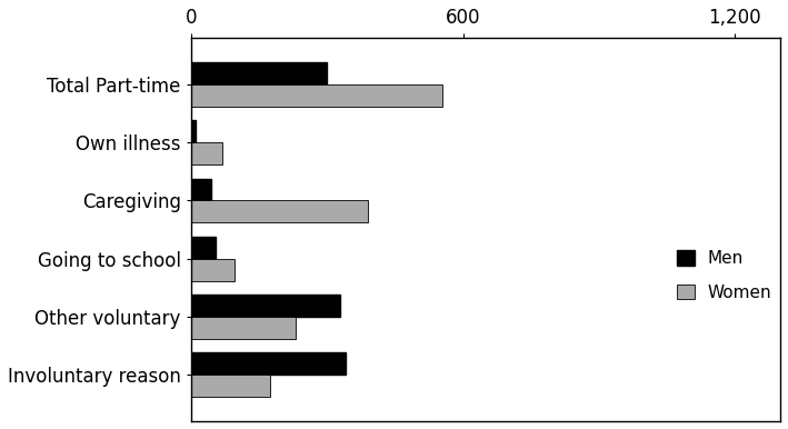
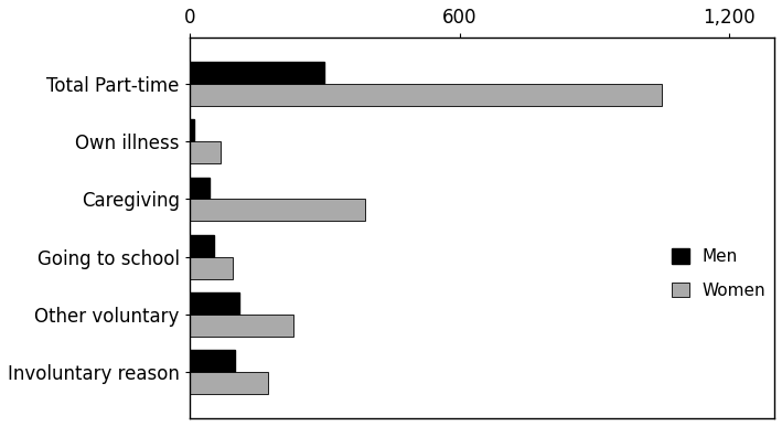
Women/Total Part-time: 555 -> 1,050
Men/Other voluntary: 330 -> 110
Men/Involuntary reason: 340 -> 100
